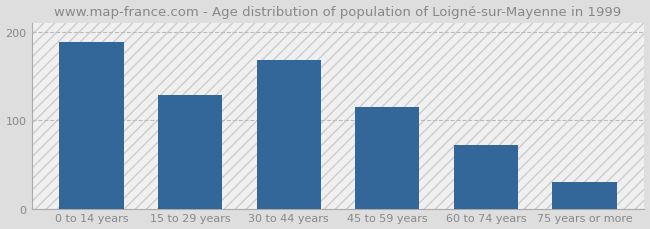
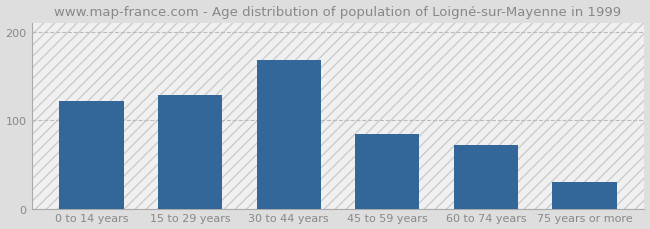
0 to 14 years: 188 -> 122
45 to 59 years: 115 -> 84
